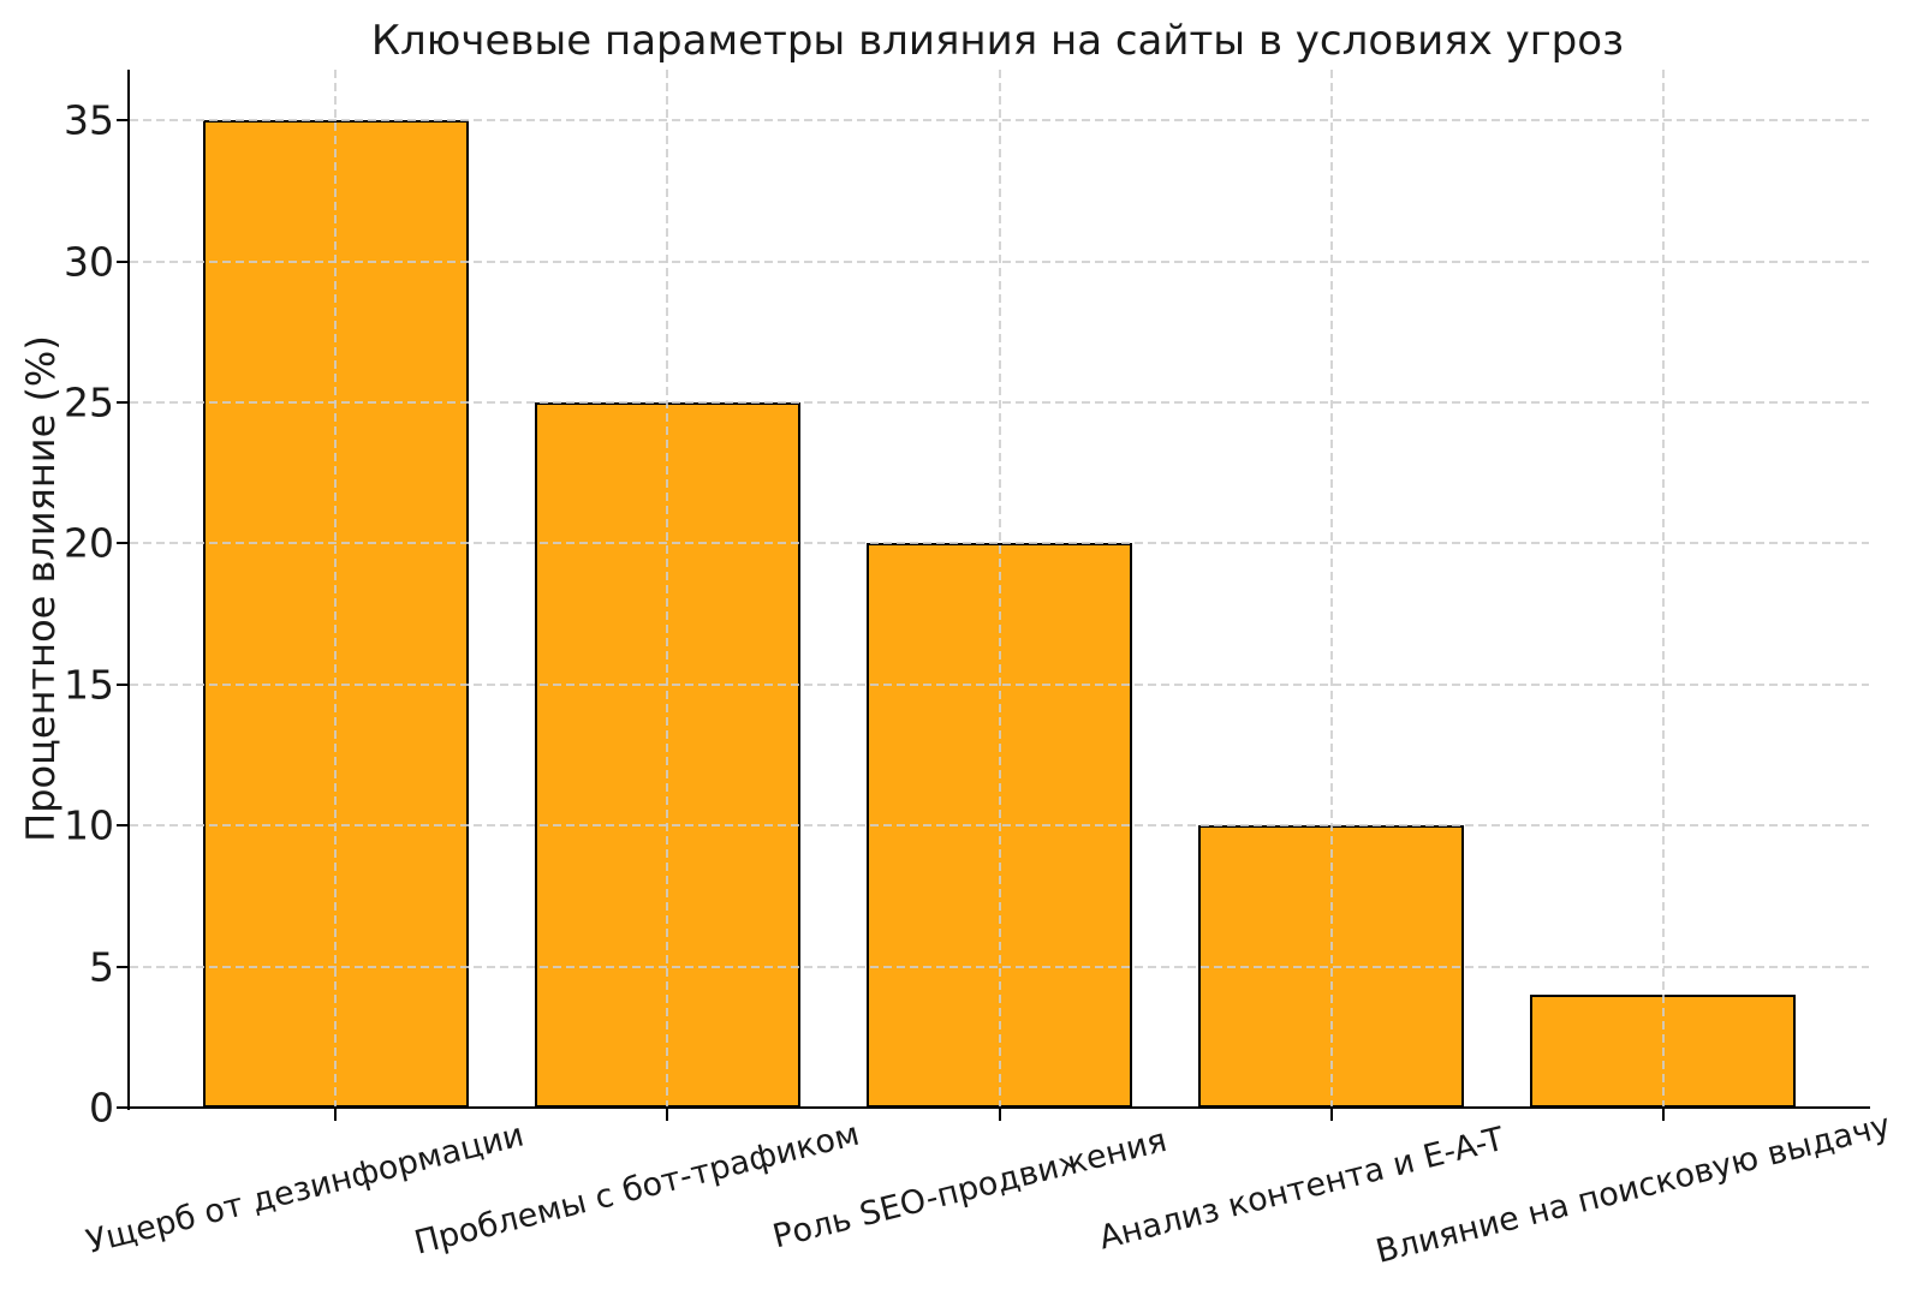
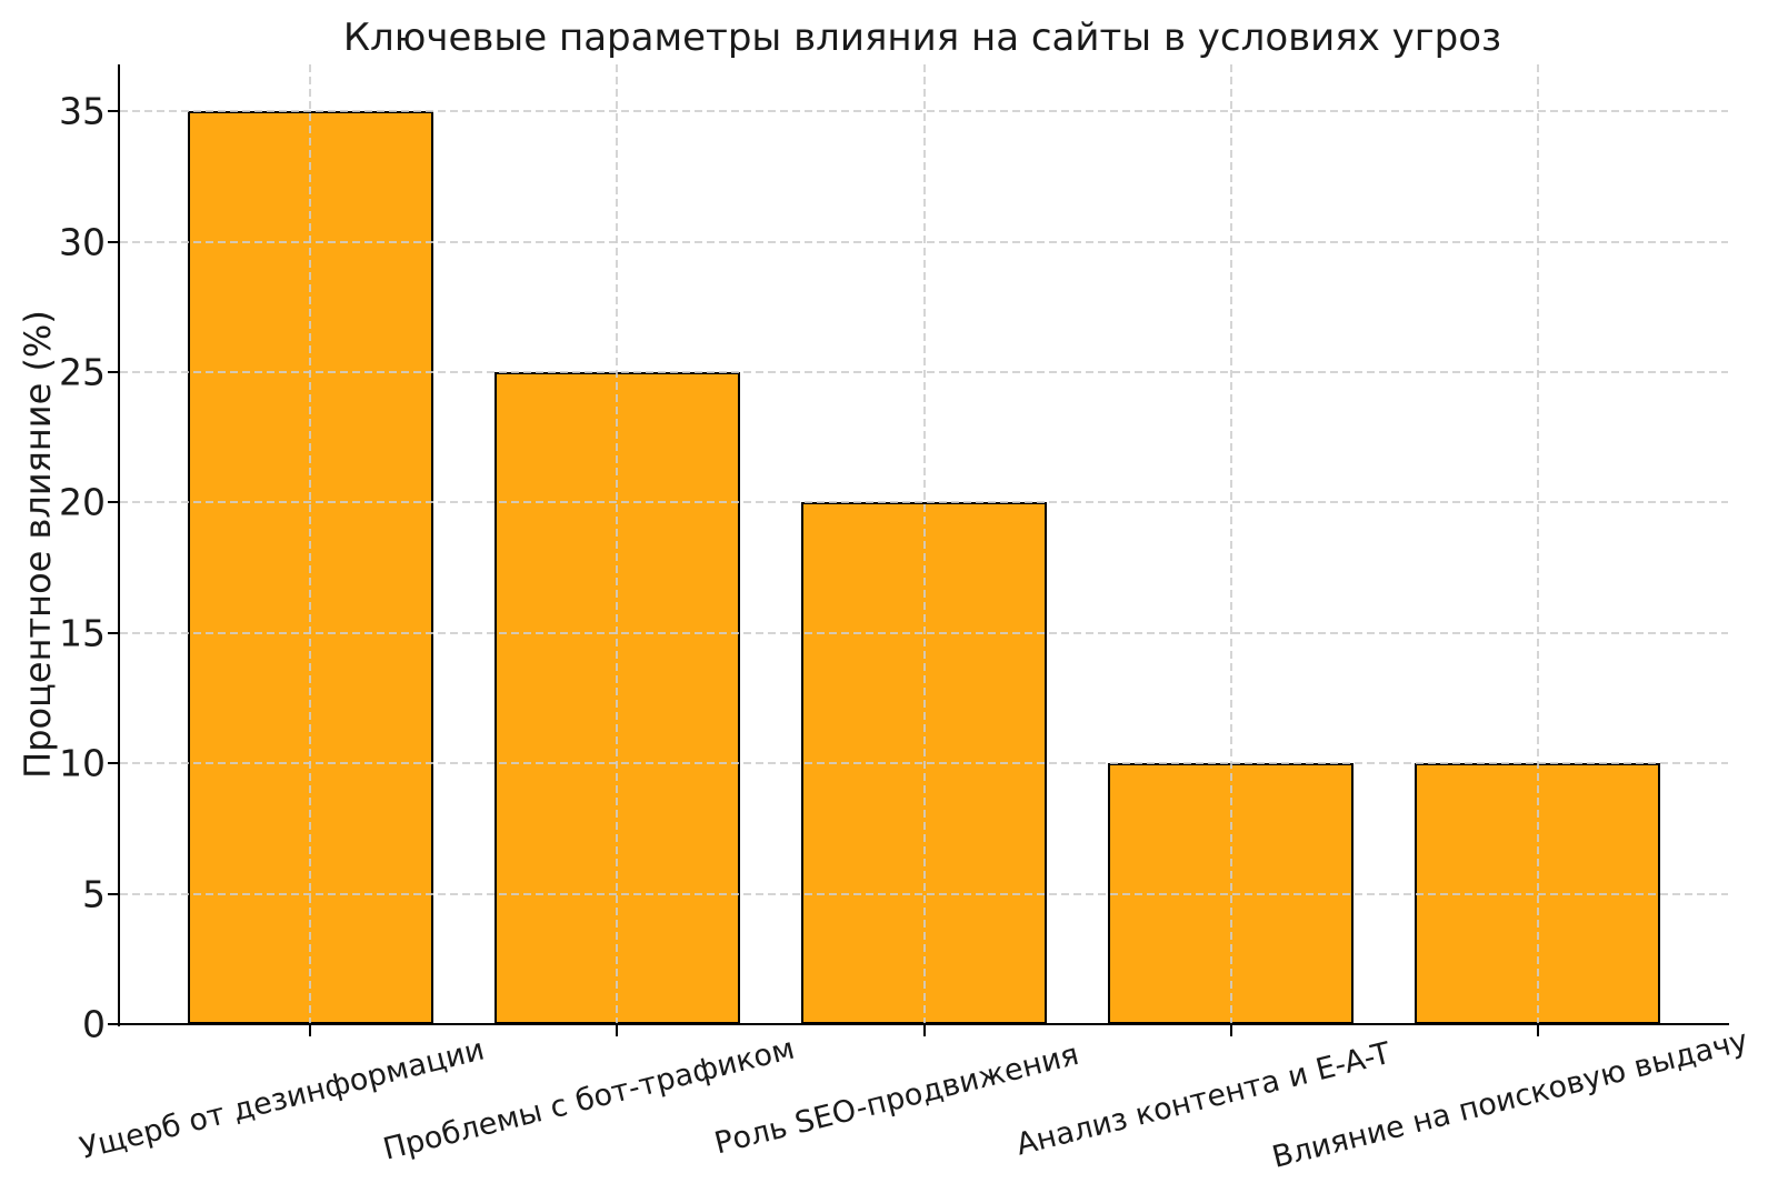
Влияние на поисковую выдачу: 4 -> 10
